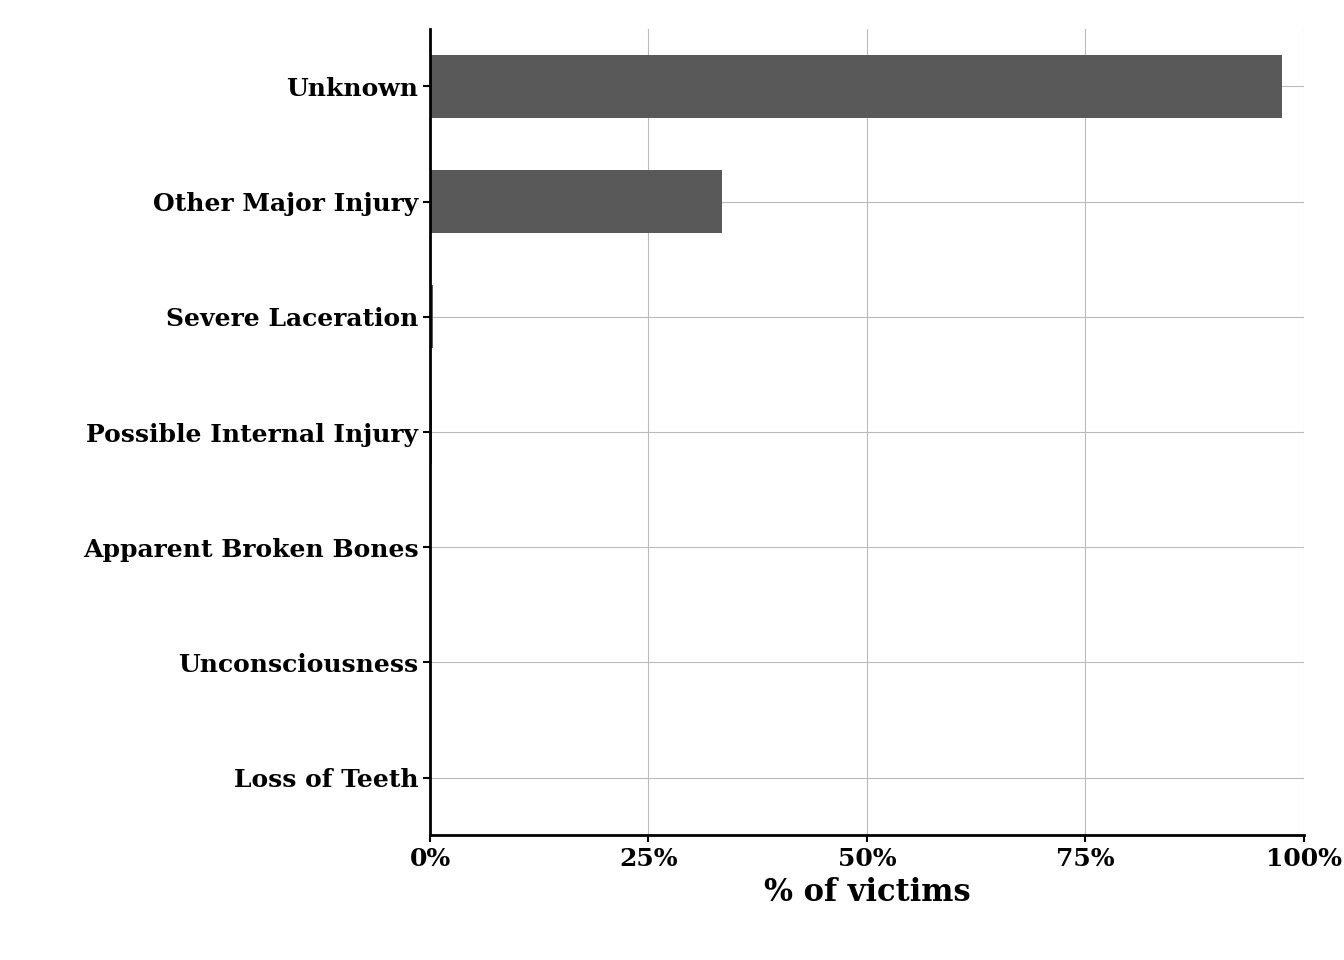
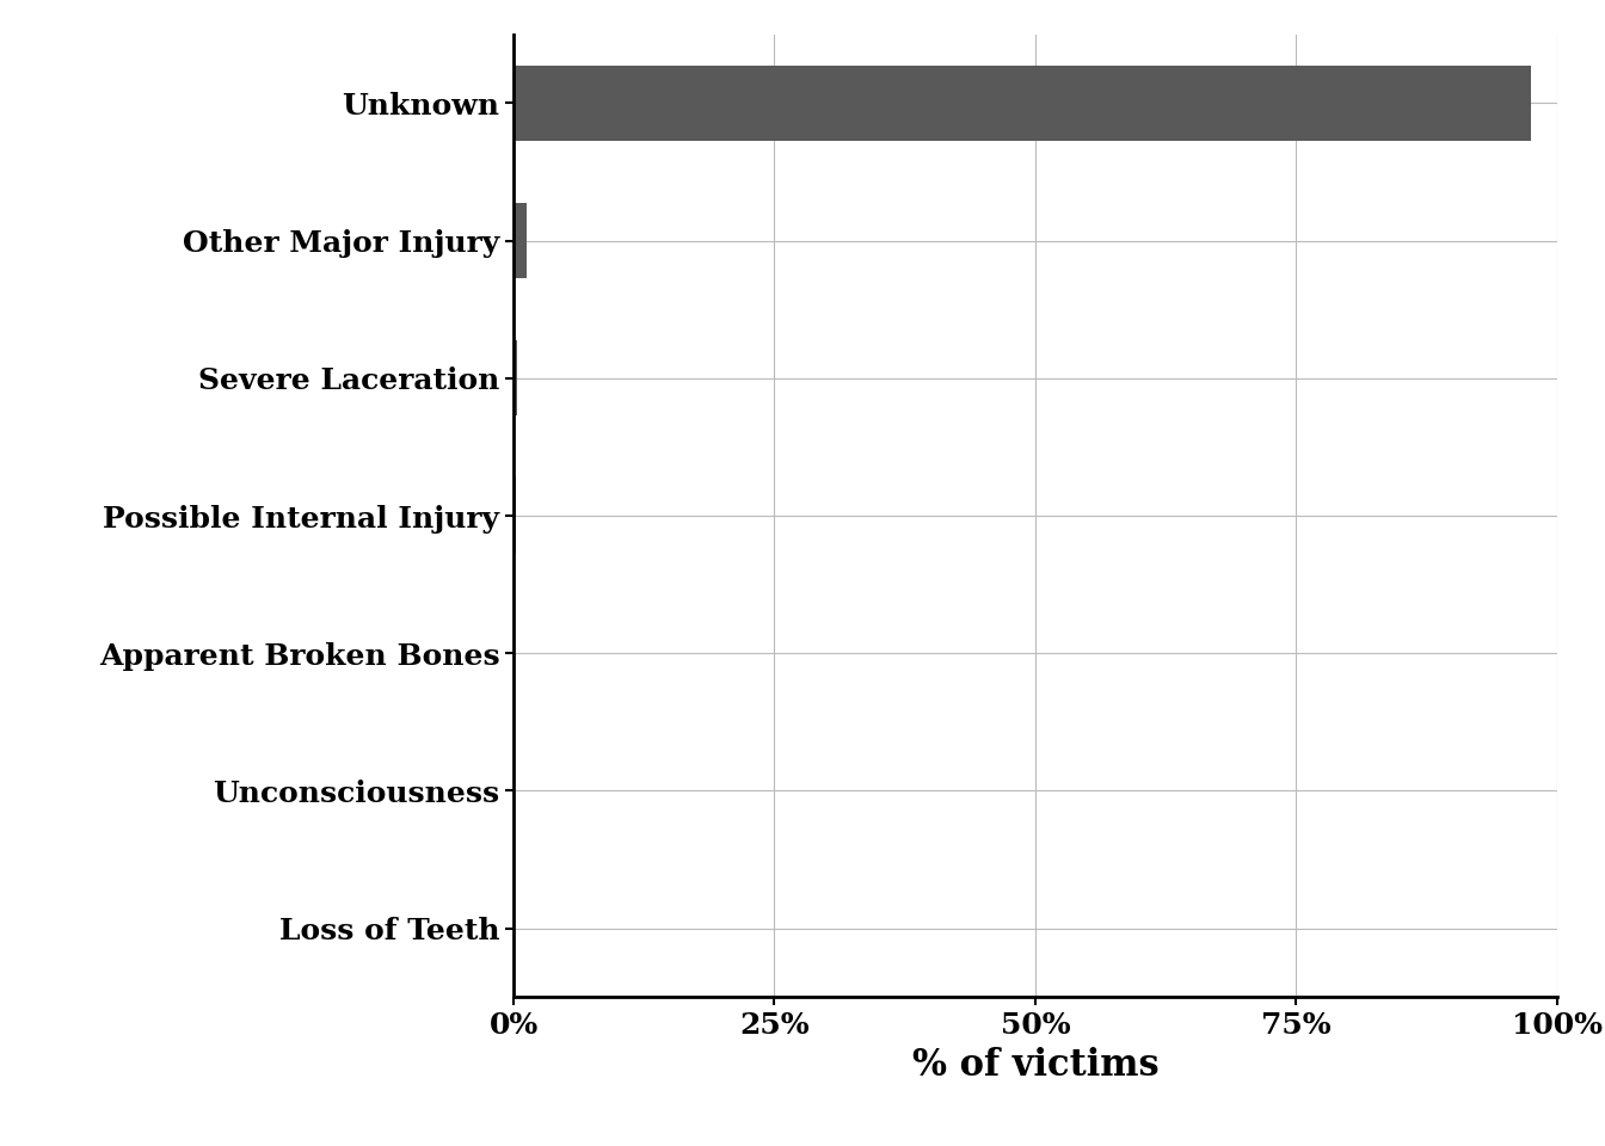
Other Major Injury: 33.4% -> 1.2%
